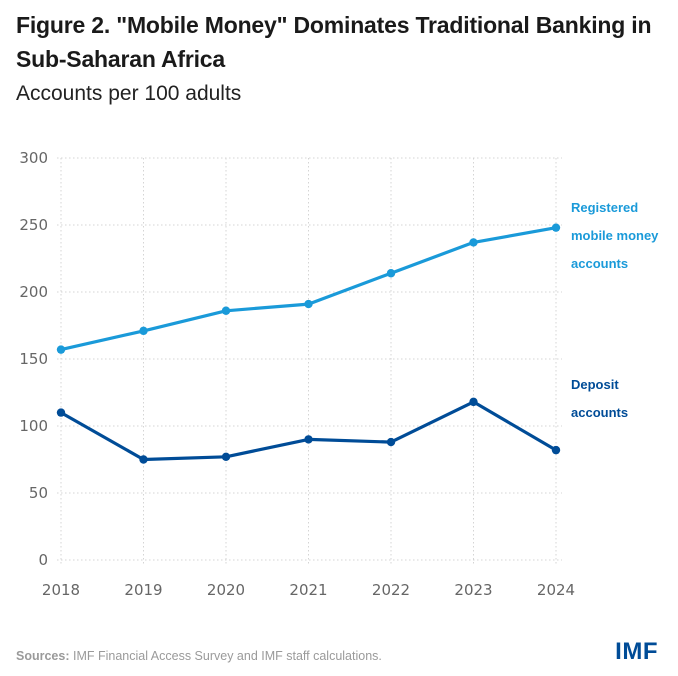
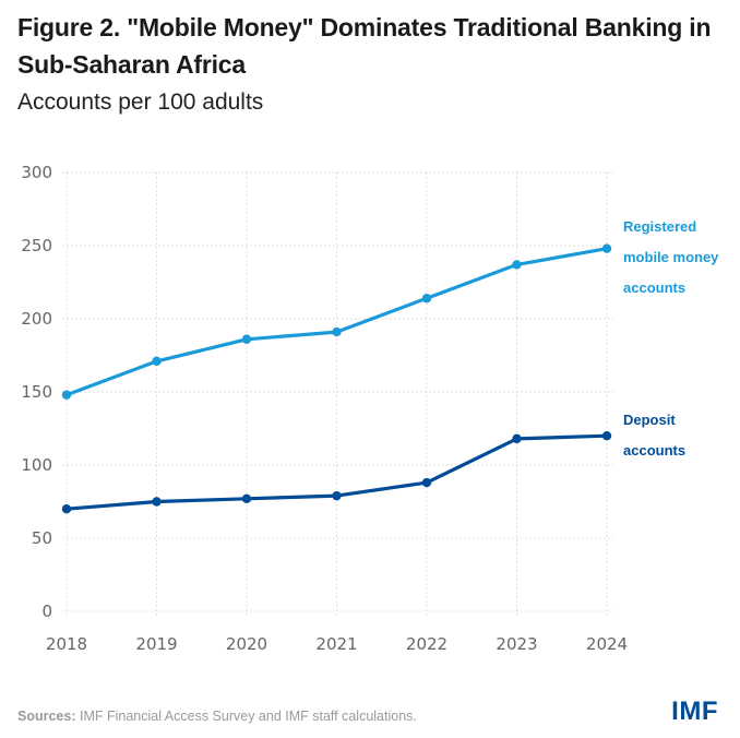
Registered mobile money accounts/2018: 157 -> 148
Deposit accounts/2018: 110 -> 70
Deposit accounts/2021: 90 -> 79
Deposit accounts/2024: 82 -> 120
